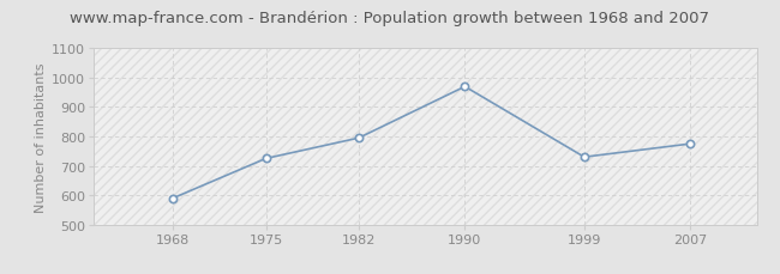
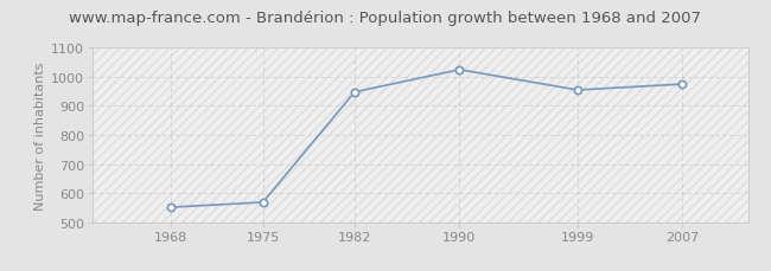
1968: 590 -> 551
1975: 725 -> 568
1982: 795 -> 948
1990: 970 -> 1025
1999: 730 -> 955
2007: 775 -> 975
